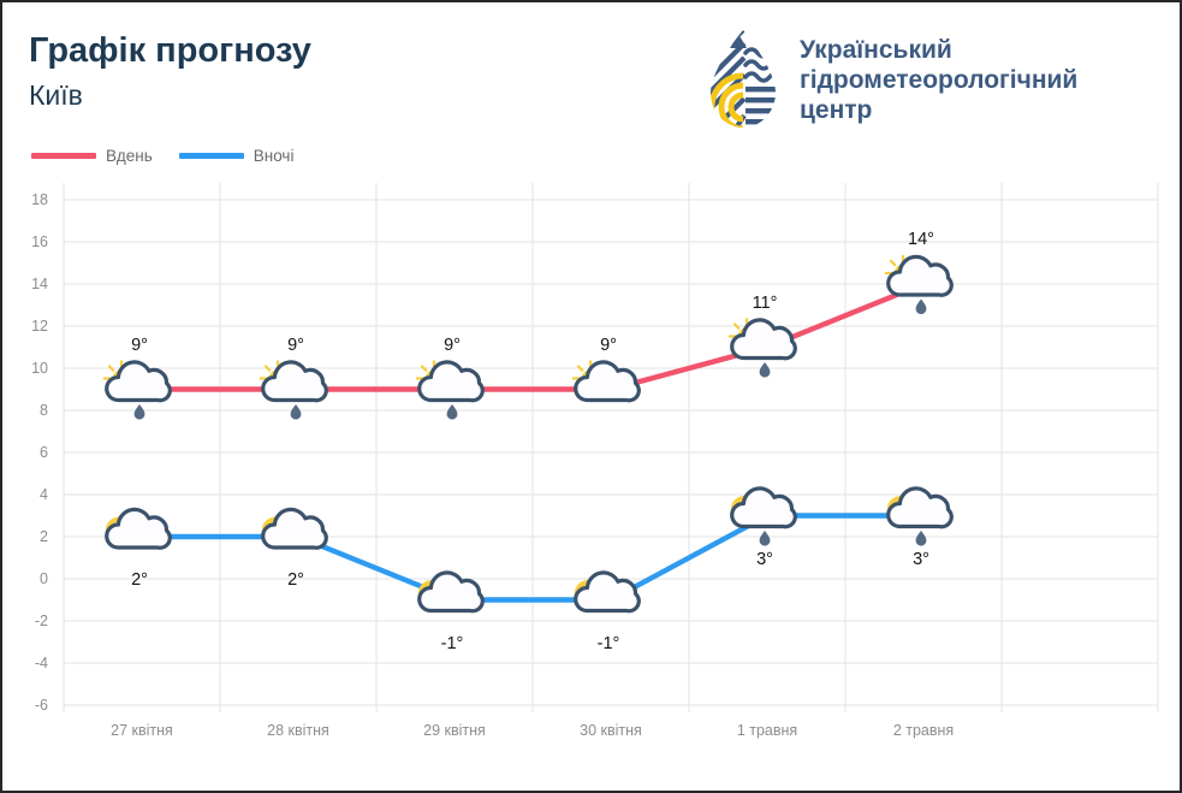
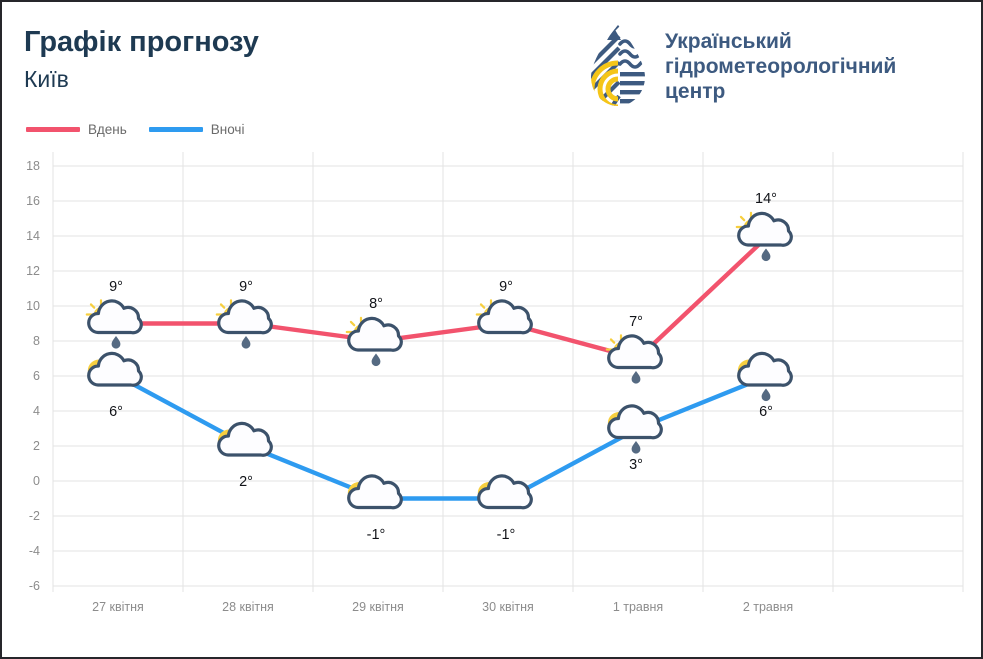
Вночі/27 квітня: 2° -> 6°
Вдень/29 квітня: 9° -> 8°
Вдень/1 травня: 11° -> 7°
Вночі/2 травня: 3° -> 6°
